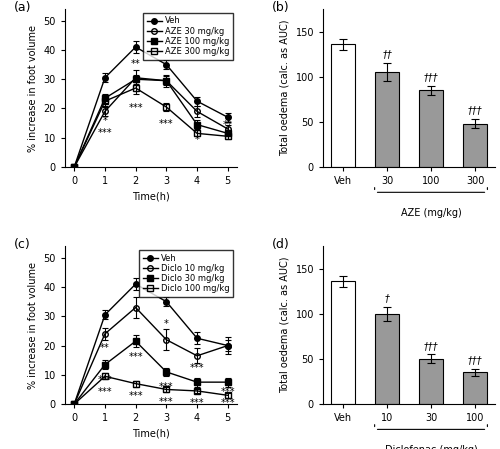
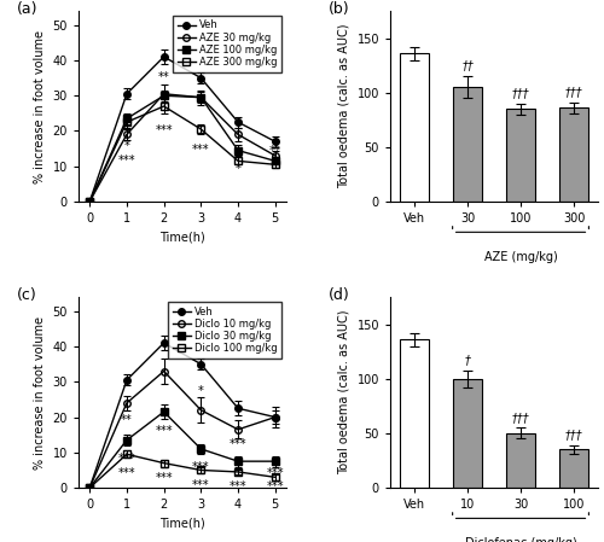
300: 48 -> 86
